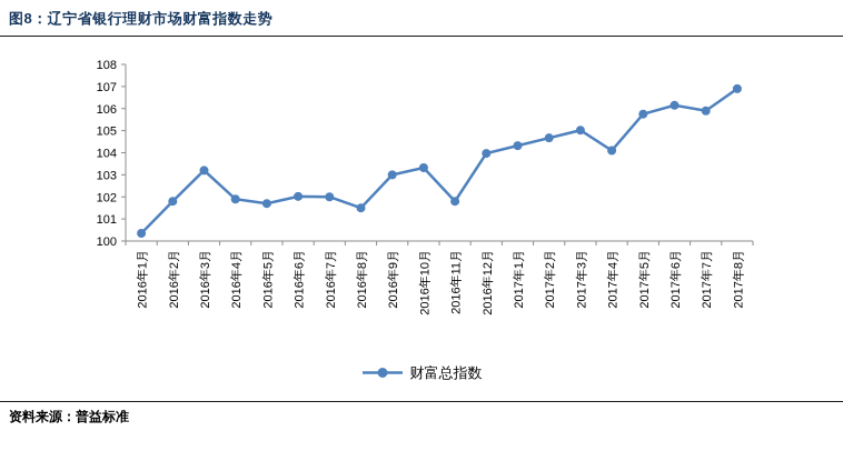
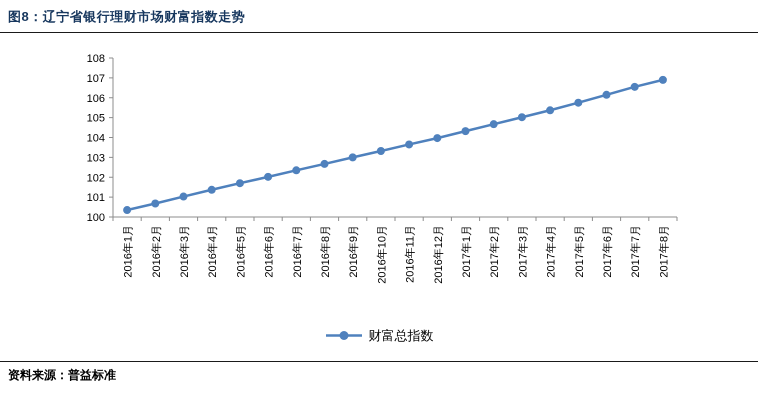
2016年2月: 101.8 -> 100.7
2016年3月: 103.2 -> 101.0
2016年4月: 101.9 -> 101.4
2016年7月: 102.0 -> 102.3
2016年8月: 101.5 -> 102.7
2016年11月: 101.8 -> 103.7
2017年4月: 104.1 -> 105.4
2017年7月: 105.9 -> 106.5
